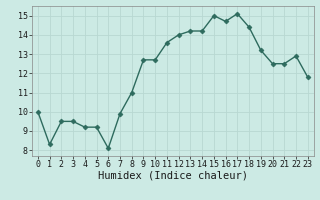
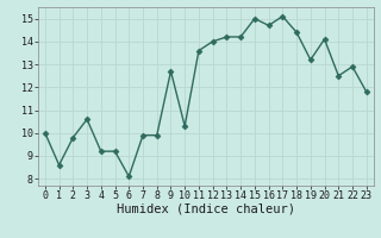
1: 8.3 -> 8.6
2: 9.5 -> 9.8
3: 9.5 -> 10.6
8: 11.0 -> 9.9
10: 12.7 -> 10.3
20: 12.5 -> 14.1
